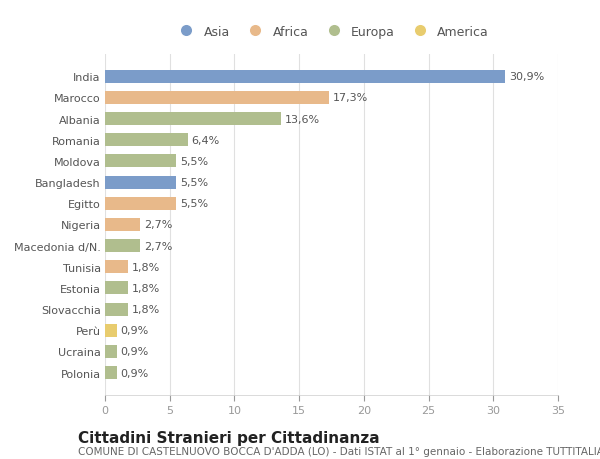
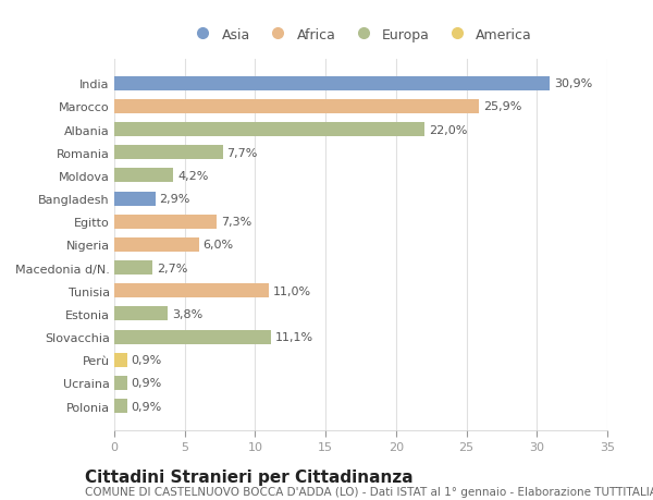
Marocco: 17,3% -> 25,9%
Albania: 13,6% -> 22,0%
Romania: 6,4% -> 7,7%
Moldova: 5,5% -> 4,2%
Bangladesh: 5,5% -> 2,9%
Egitto: 5,5% -> 7,3%
Nigeria: 2,7% -> 6,0%
Tunisia: 1,8% -> 11,0%
Estonia: 1,8% -> 3,8%
Slovacchia: 1,8% -> 11,1%
